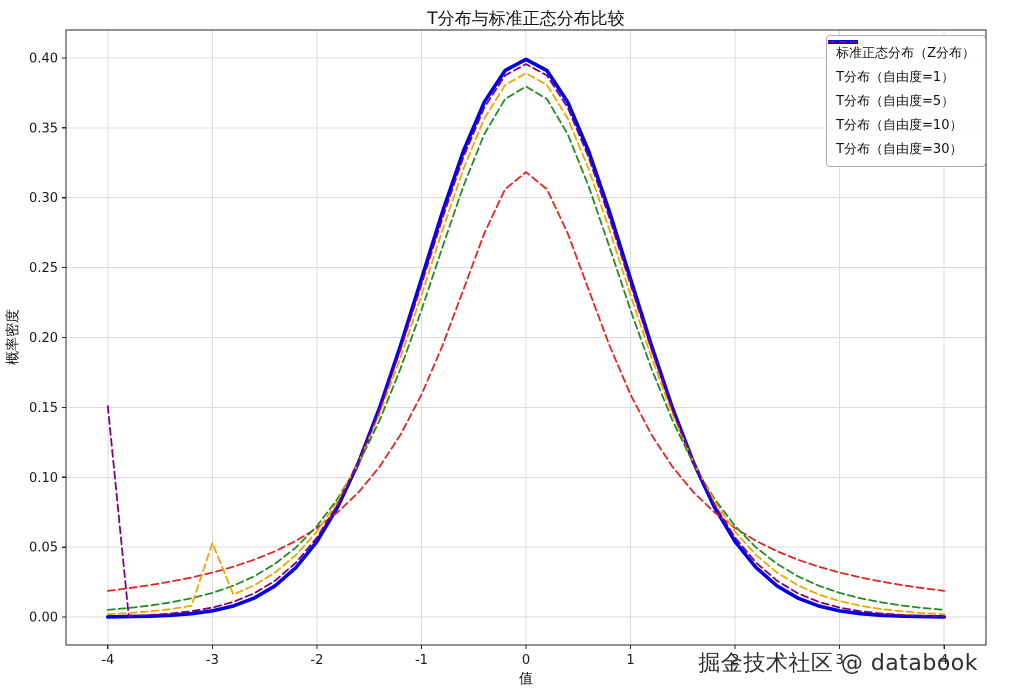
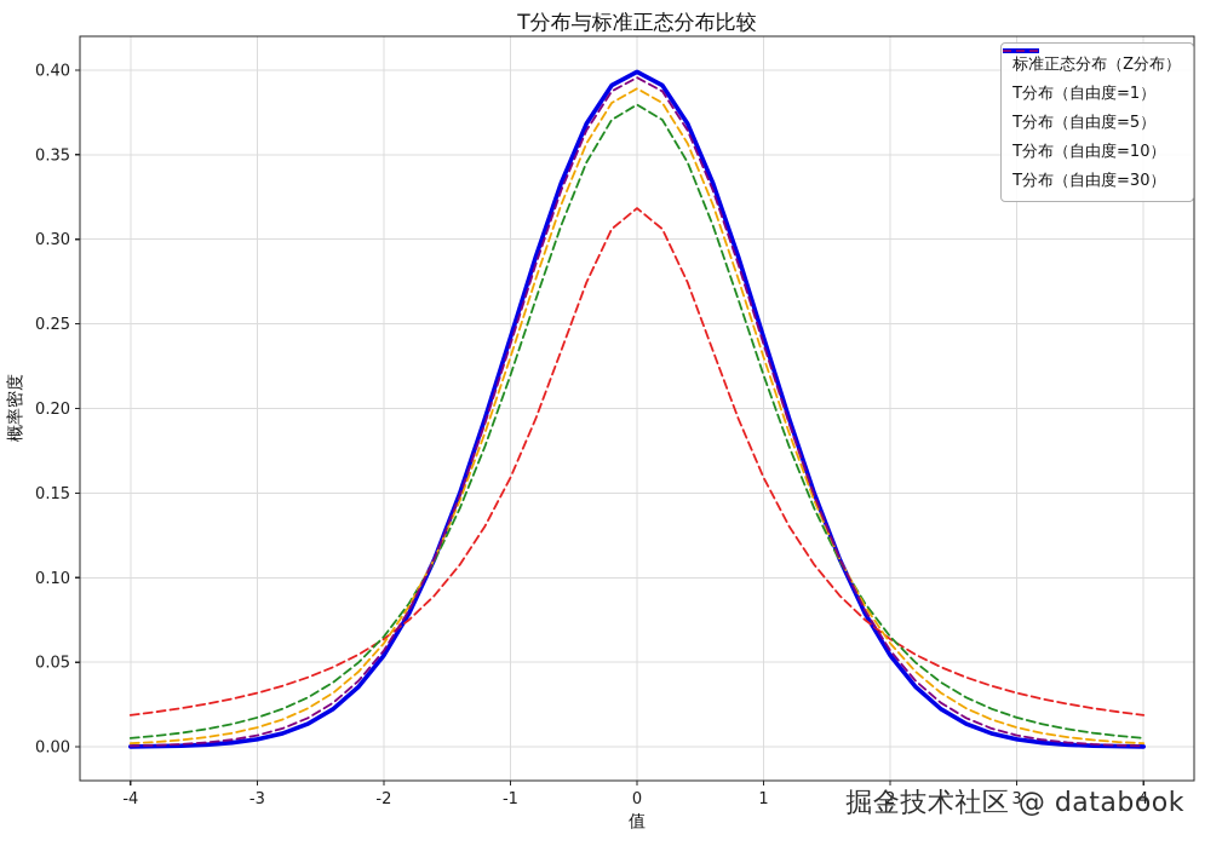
T分布（自由度=30）/-4: 0.151 -> 0.001
T分布（自由度=10）/-3: 0.053 -> 0.011
